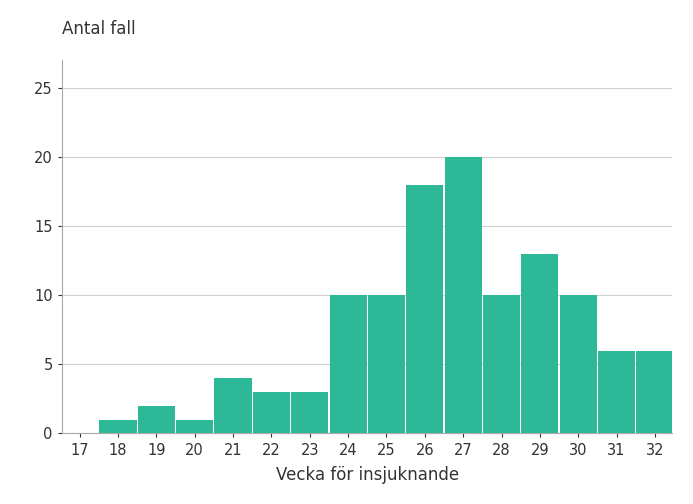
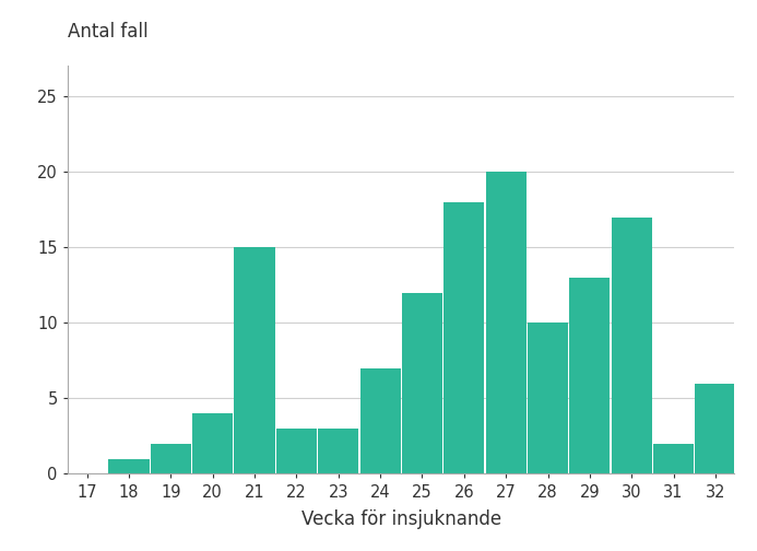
20: 1 -> 4
21: 4 -> 15
24: 10 -> 7
25: 10 -> 12
30: 10 -> 17
31: 6 -> 2
